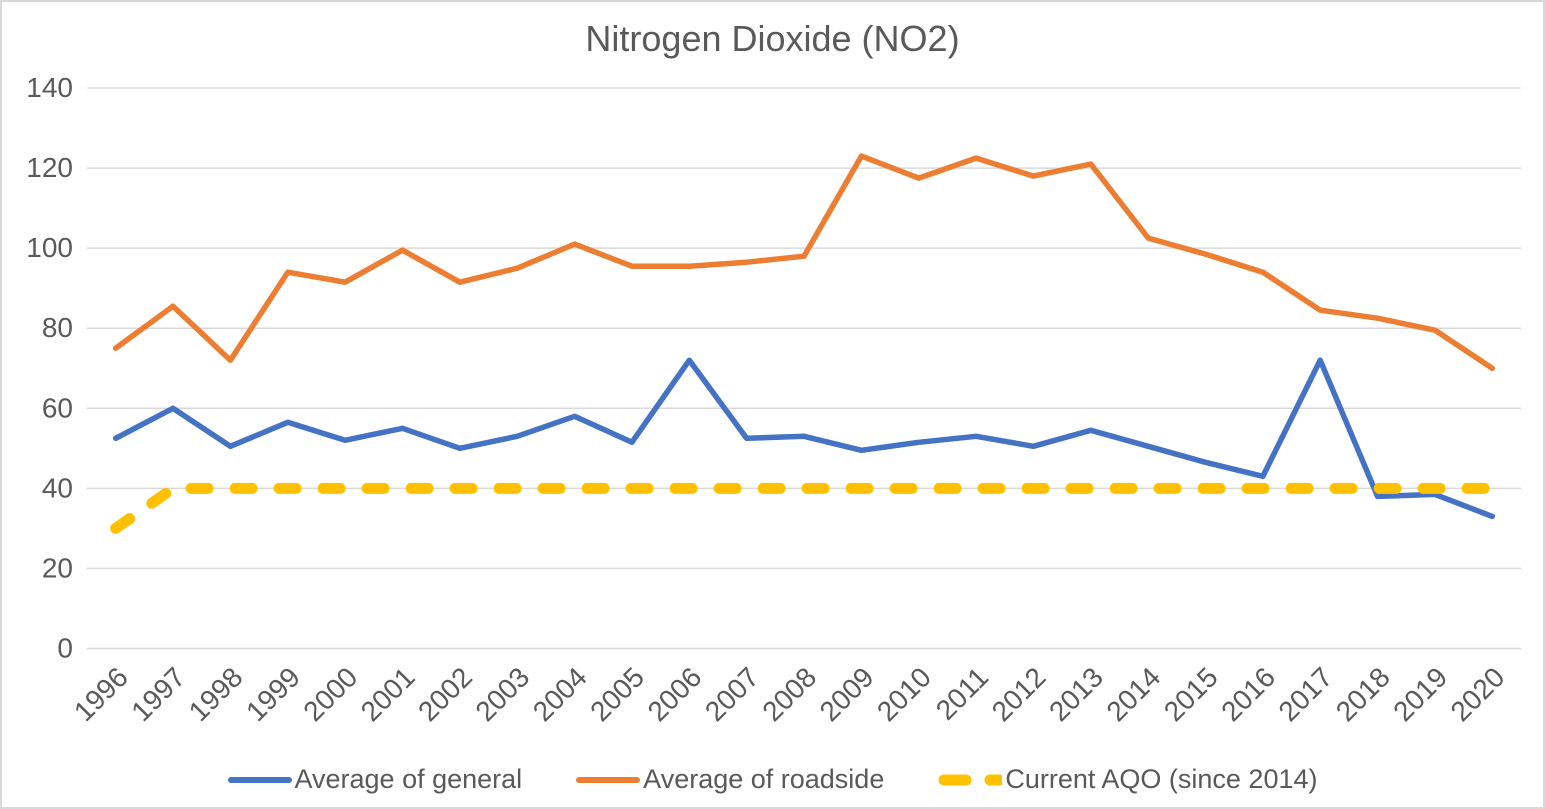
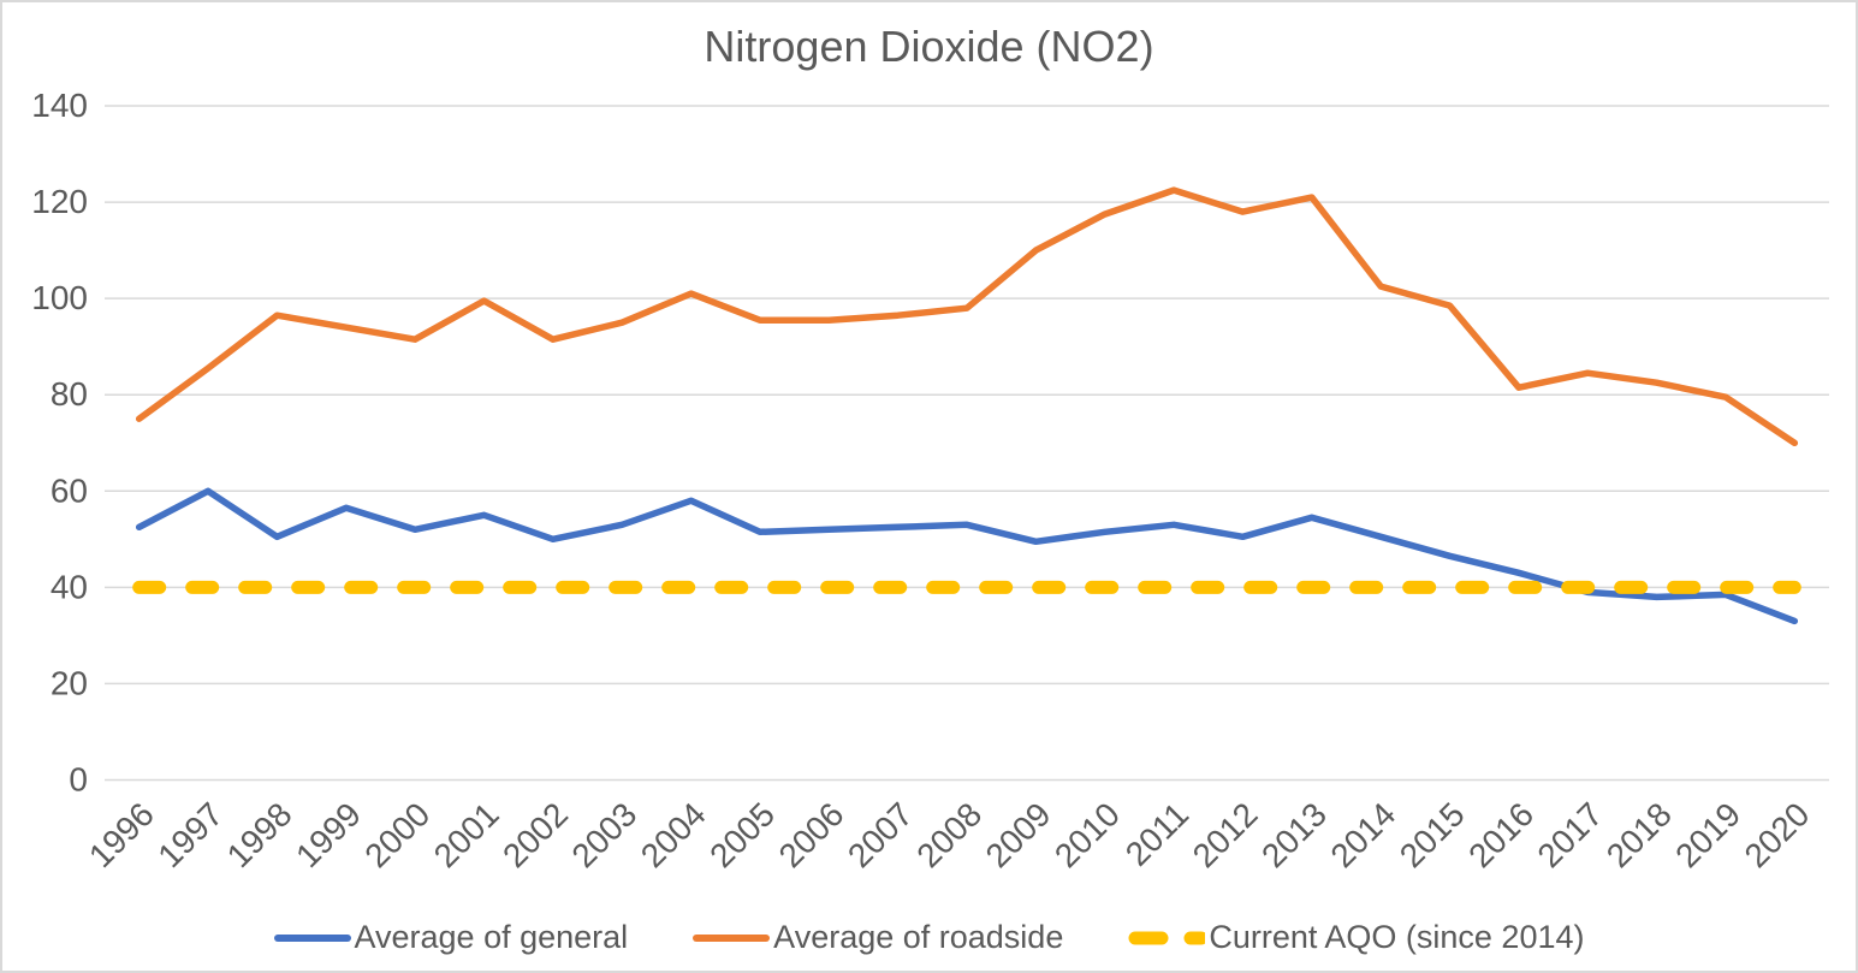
Current AQO (since 2014)/1996: 30 -> 40
Average of roadside/1998: 72 -> 96
Average of general/2006: 72 -> 52
Average of roadside/2009: 123 -> 110
Average of roadside/2016: 94 -> 82
Average of general/2017: 72 -> 39
